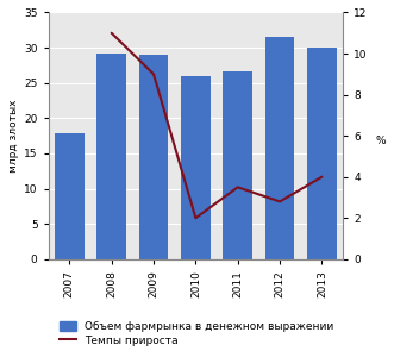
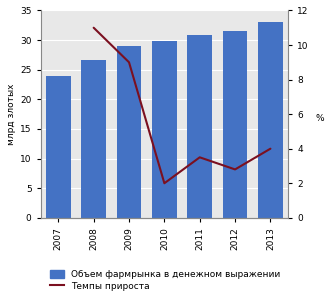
Объем фармрынка в денежном выражении/2007: 17.8 -> 24.0
Объем фармрынка в денежном выражении/2008: 29.2 -> 26.7
Объем фармрынка в денежном выражении/2010: 26.0 -> 29.8
Объем фармрынка в денежном выражении/2011: 26.6 -> 30.9
Объем фармрынка в денежном выражении/2013: 30.0 -> 33.0
